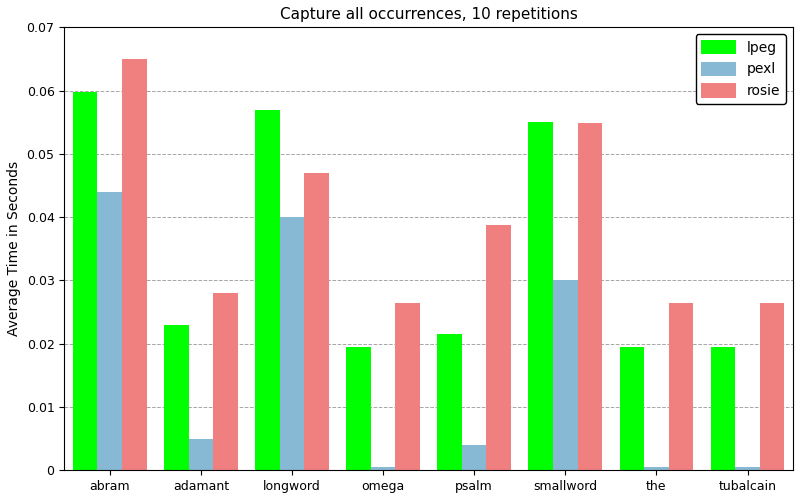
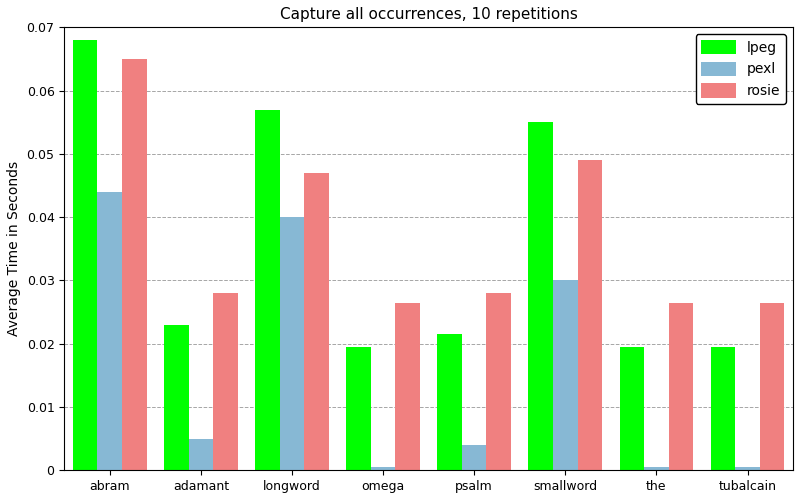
lpeg/abram: 0.0598 -> 0.0680
rosie/psalm: 0.0388 -> 0.0280
rosie/smallword: 0.0548 -> 0.0490
